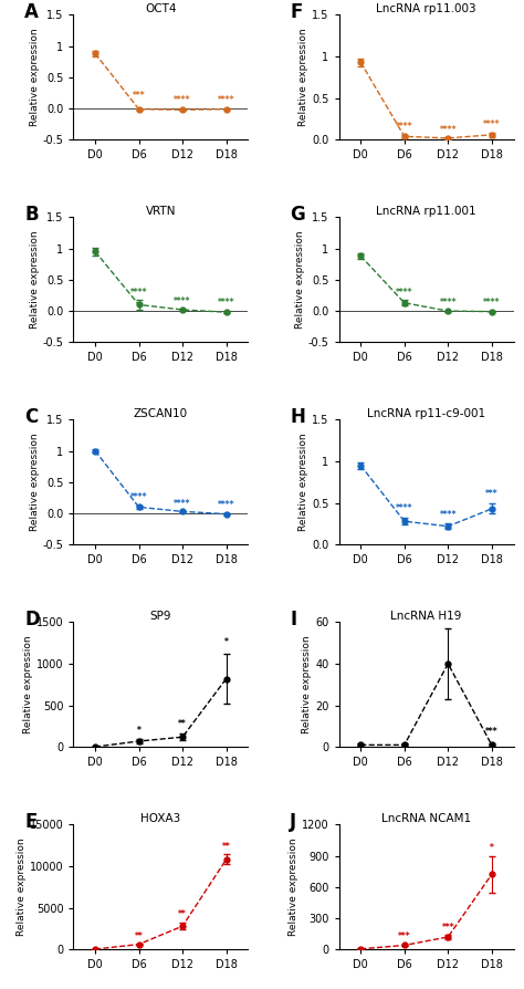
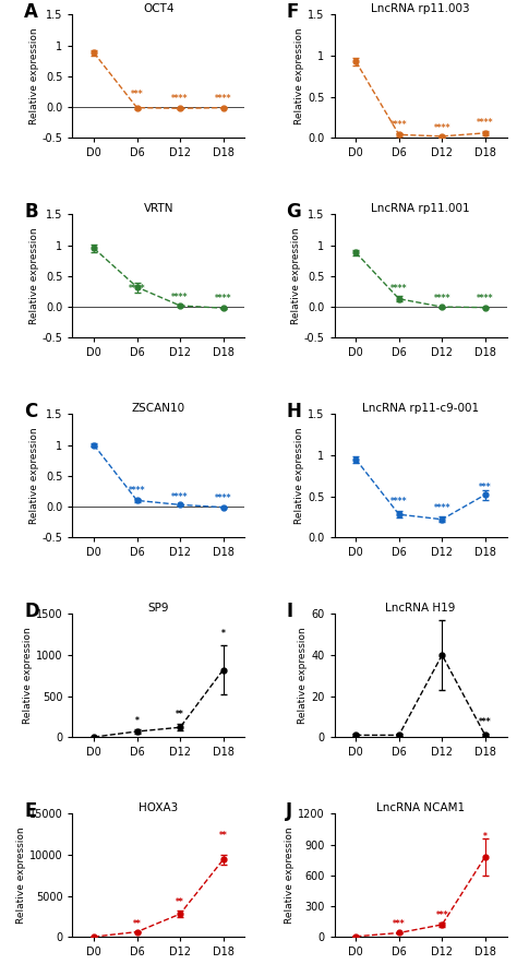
VRTN/D6: 0.10 -> 0.32
LncRNA rp11-c9-001/D18: 0.43 -> 0.52
HOXA3/D18: 10800 -> 9400
LncRNA NCAM1/D18: 720 -> 780
